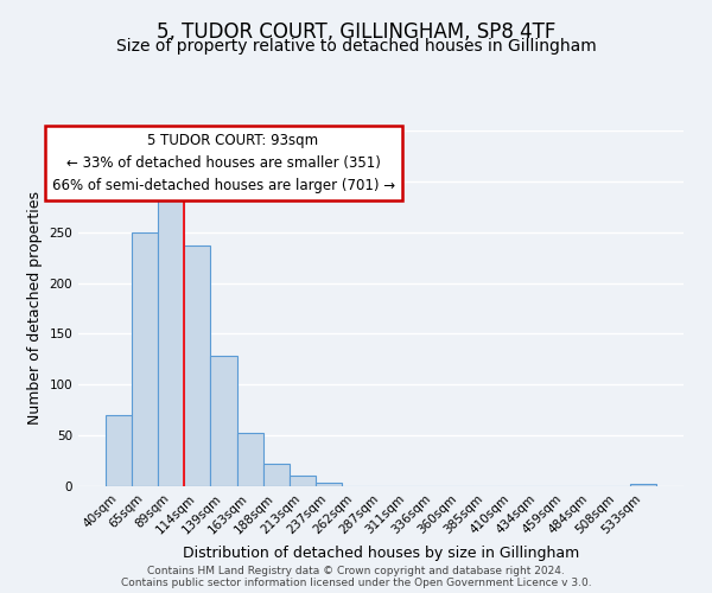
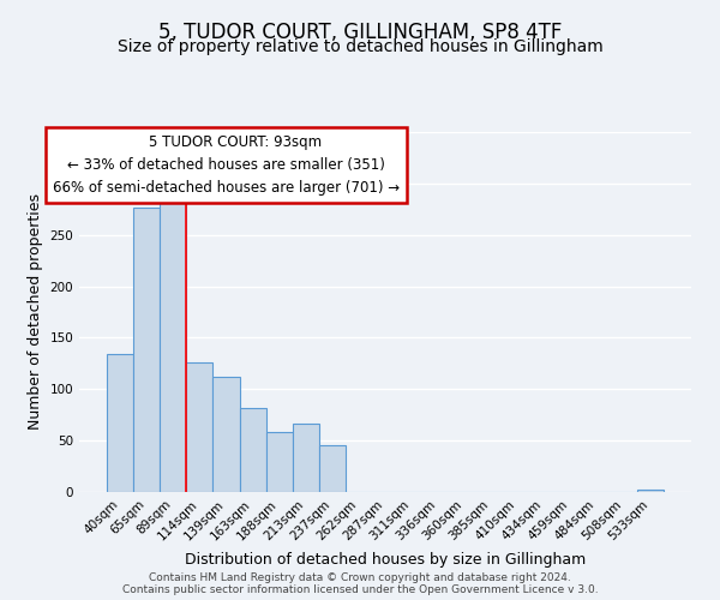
40sqm: 70 -> 134
65sqm: 250 -> 276
114sqm: 237 -> 126
139sqm: 128 -> 112
163sqm: 53 -> 82
188sqm: 22 -> 58
213sqm: 10 -> 66
237sqm: 4 -> 46
